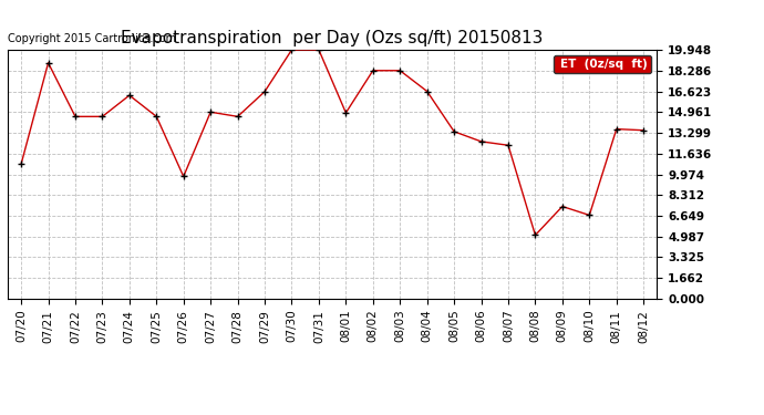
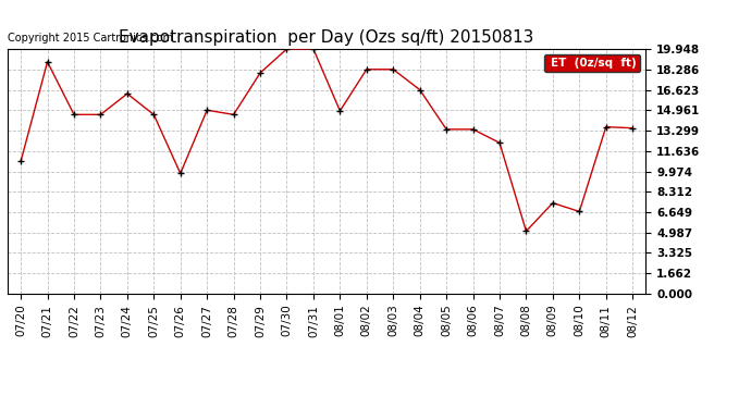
07/29: 16.6 -> 18.0
08/06: 12.6 -> 13.4
